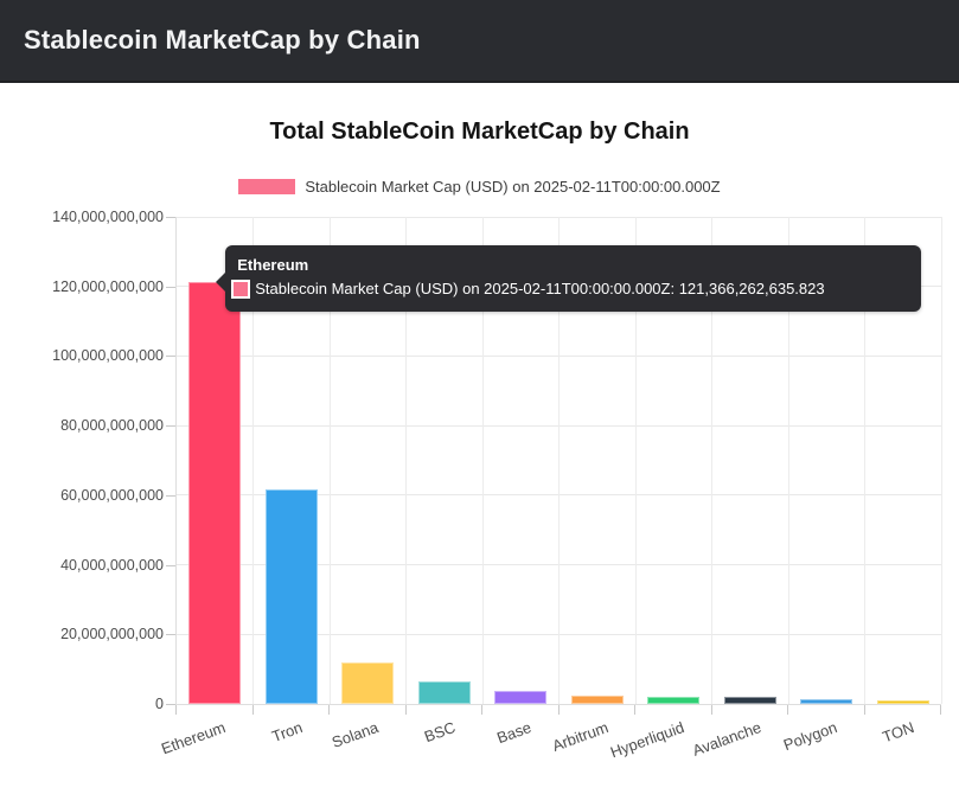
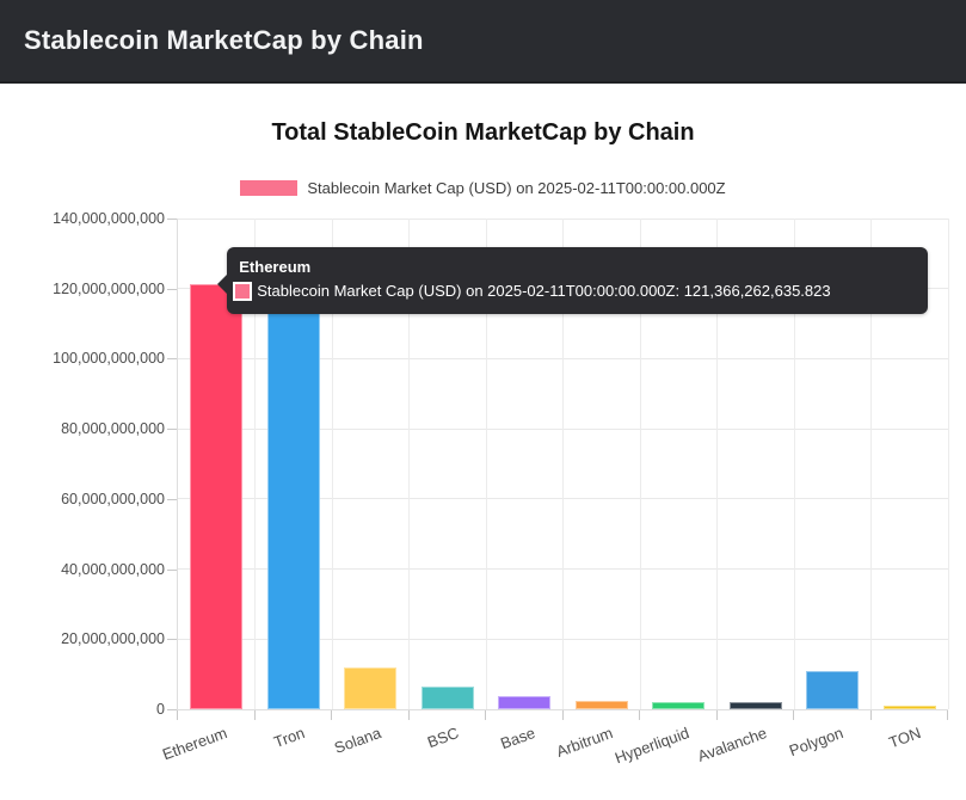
Tron: 62000000000 -> 113000000000
Polygon: 1000000000 -> 11000000000
